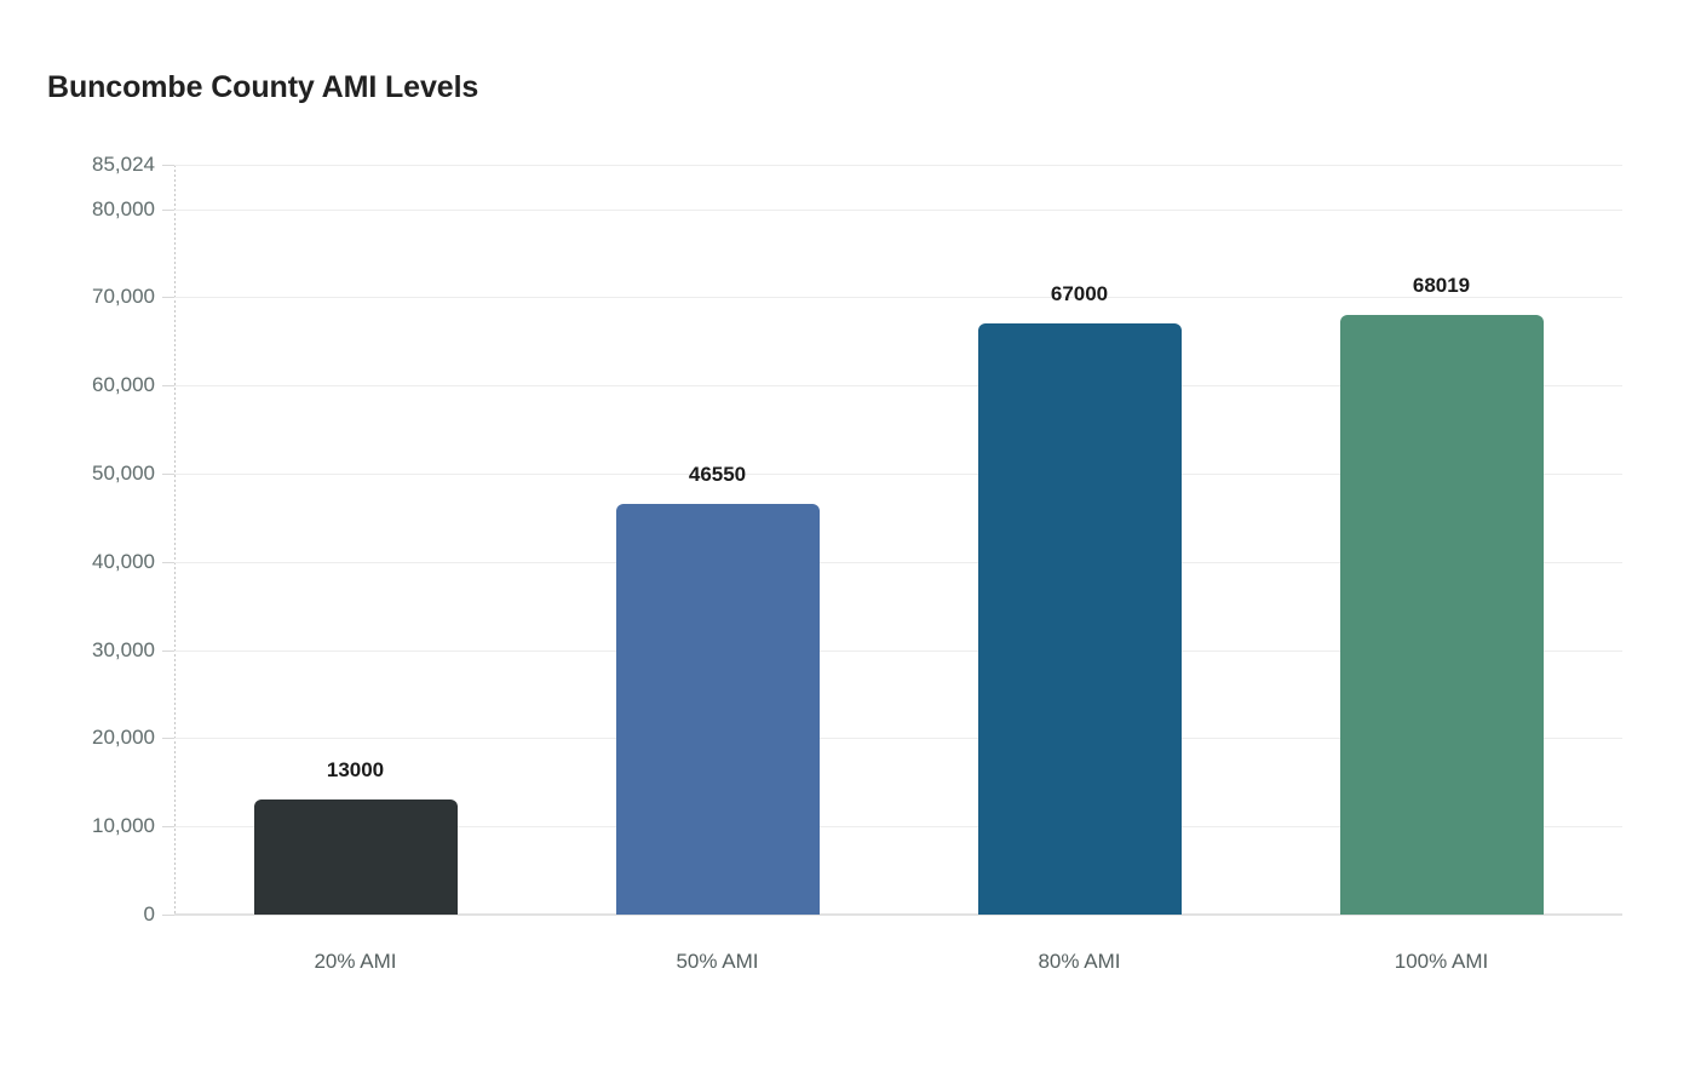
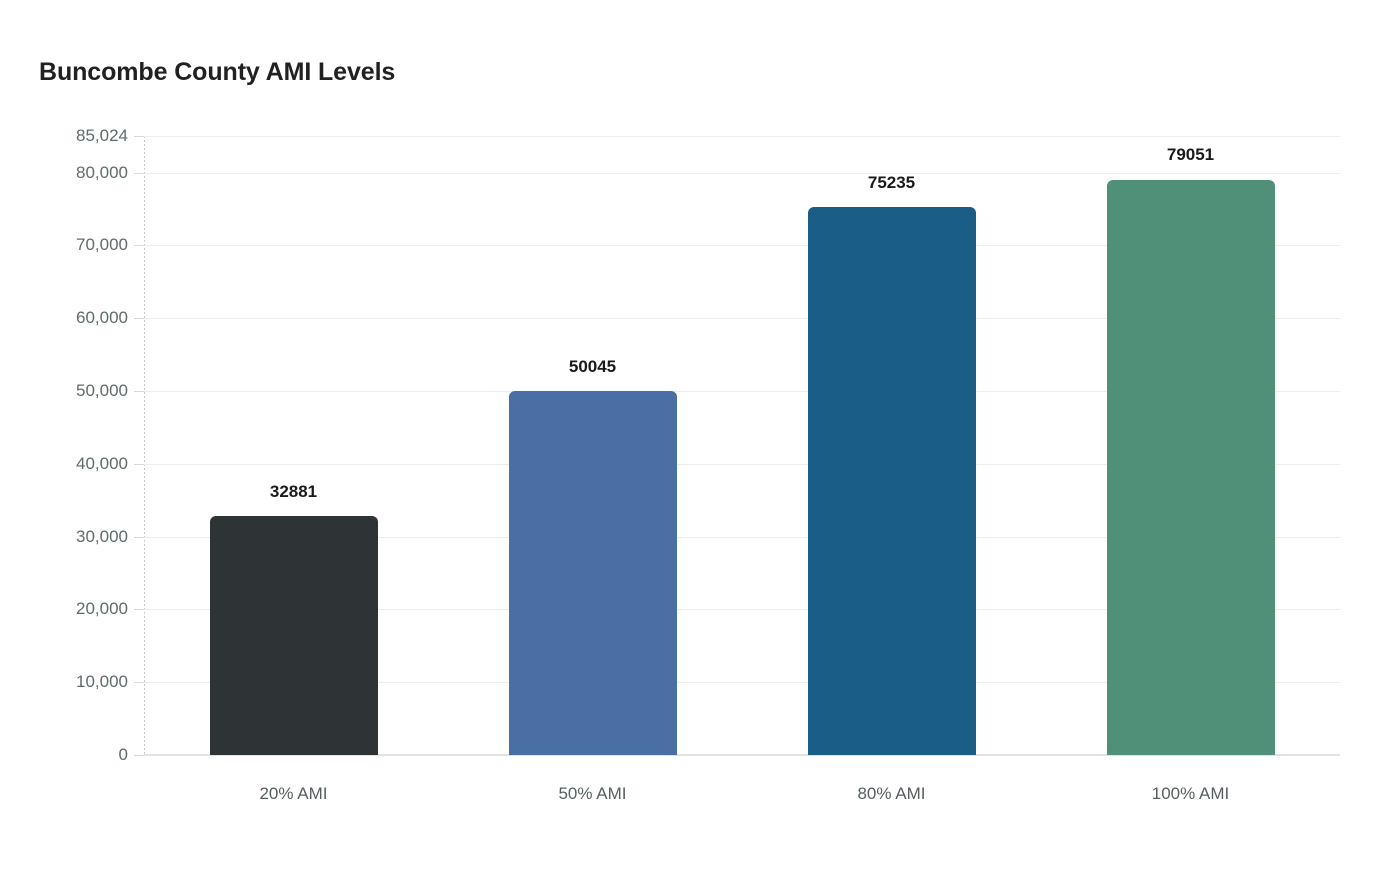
20% AMI: 13000 -> 32881
50% AMI: 46550 -> 50045
80% AMI: 67000 -> 75235
100% AMI: 68019 -> 79051
